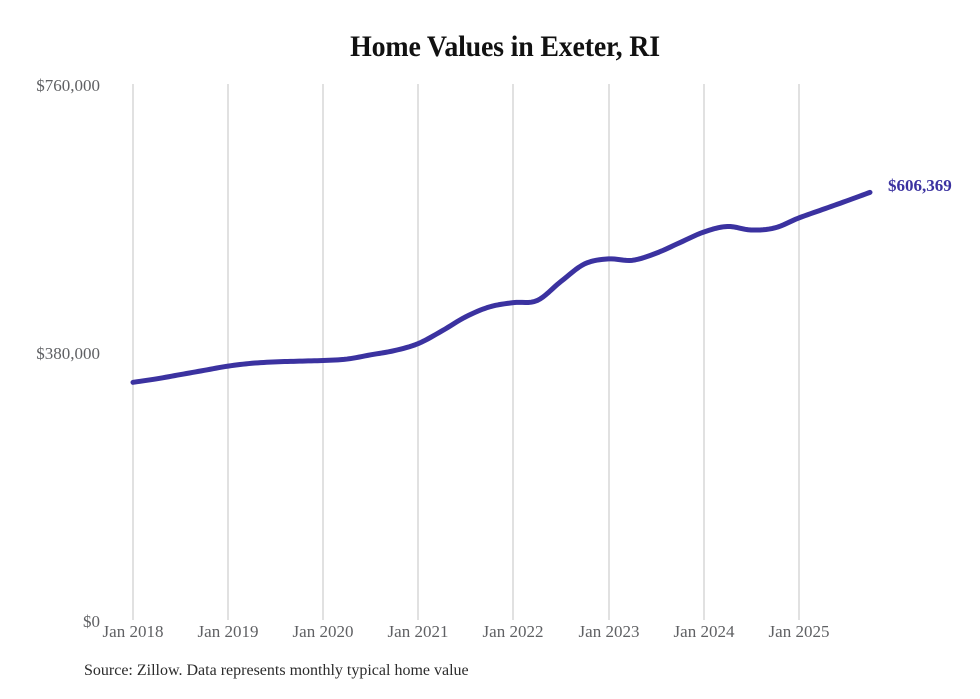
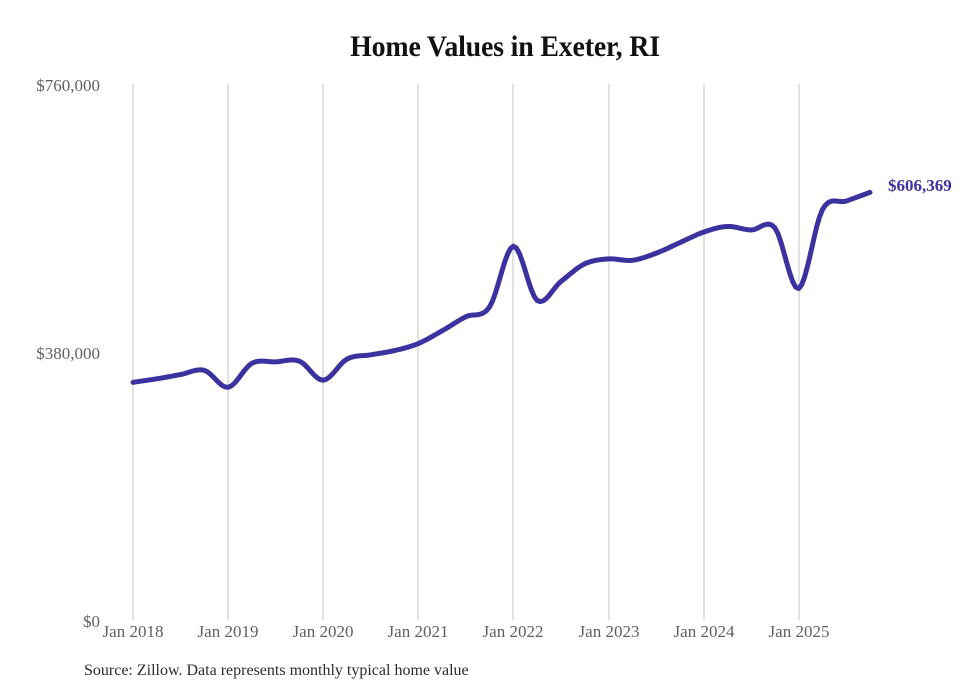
Jan 2019: $360000 -> $330000
Jan 2020: $370000 -> $340000
Jan 2022: $450000 -> $530000
Jan 2025: $570000 -> $470000
